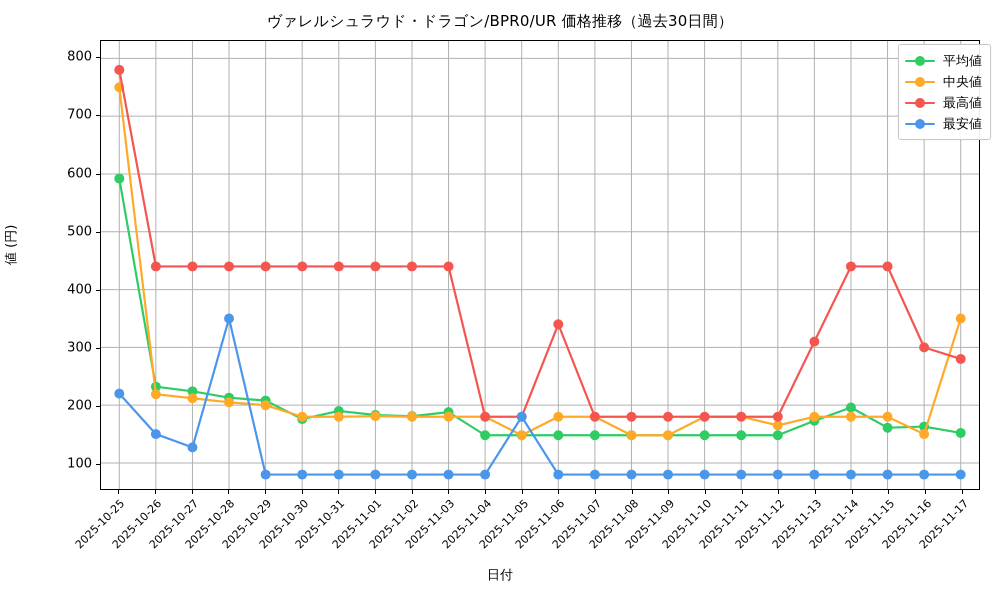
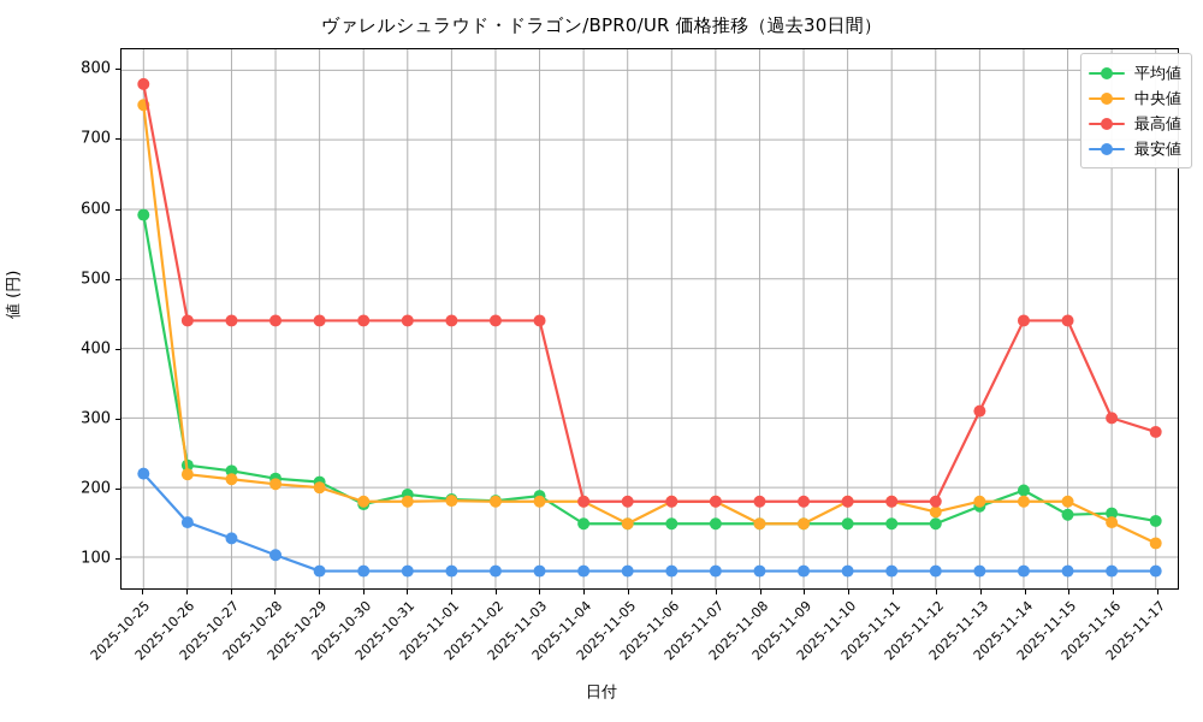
最安値/2025-10-28: 350 -> 100
最安値/2025-11-05: 180 -> 80
最高値/2025-11-06: 340 -> 180
中央値/2025-11-17: 350 -> 120
